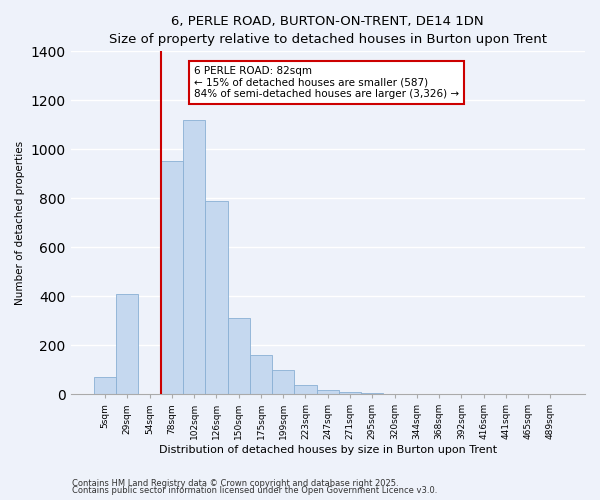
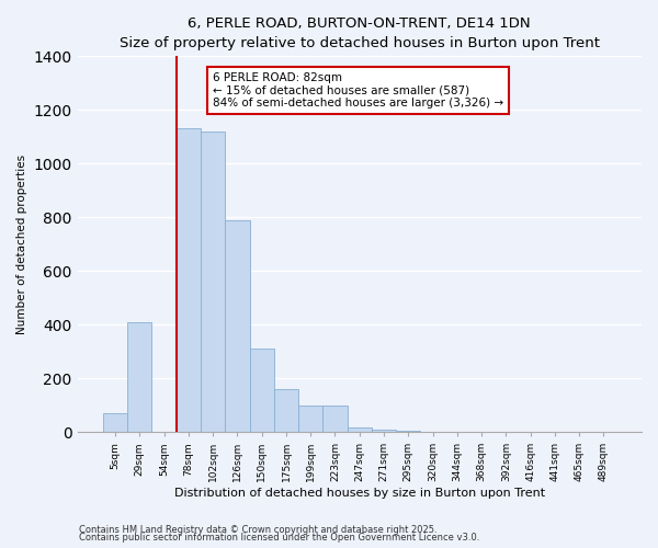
78sqm: 950 -> 1130
223sqm: 35 -> 100
